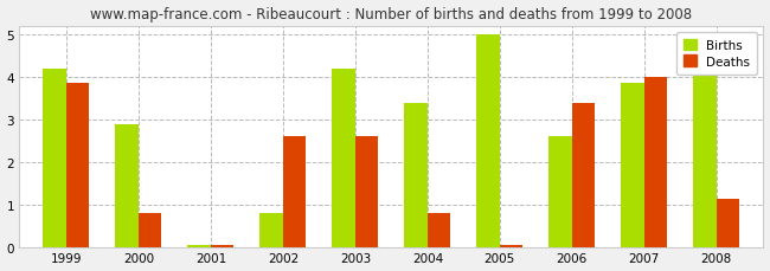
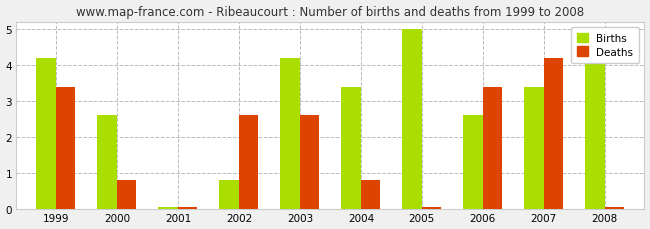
Deaths/1999: 3.85 -> 3.40
Births/2000: 2.90 -> 2.60
Births/2007: 3.85 -> 3.40
Deaths/2007: 4.00 -> 4.20
Deaths/2008: 1.15 -> 0.05
